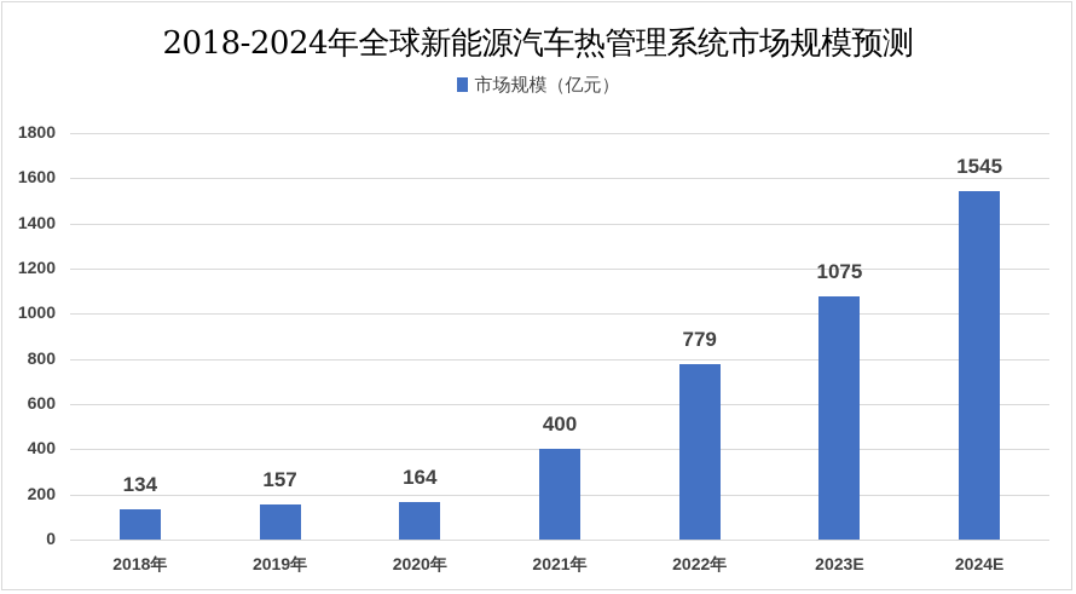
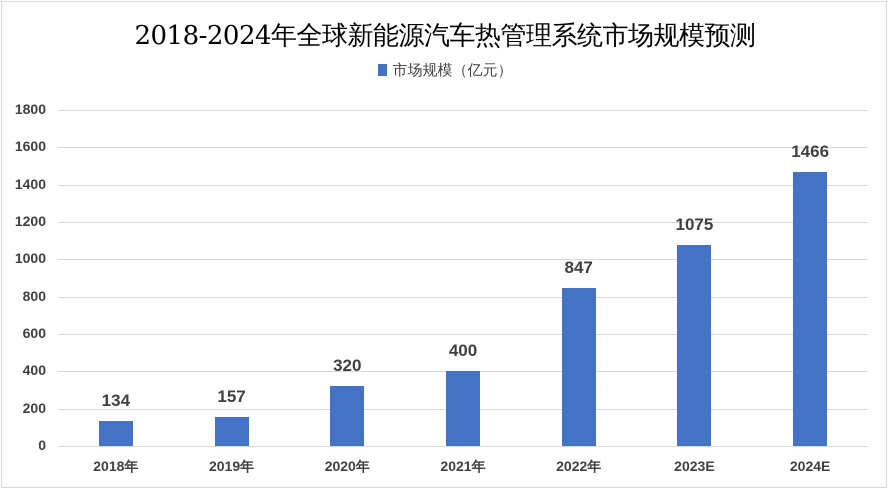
2020年: 164 -> 320
2022年: 779 -> 847
2024E: 1545 -> 1466
